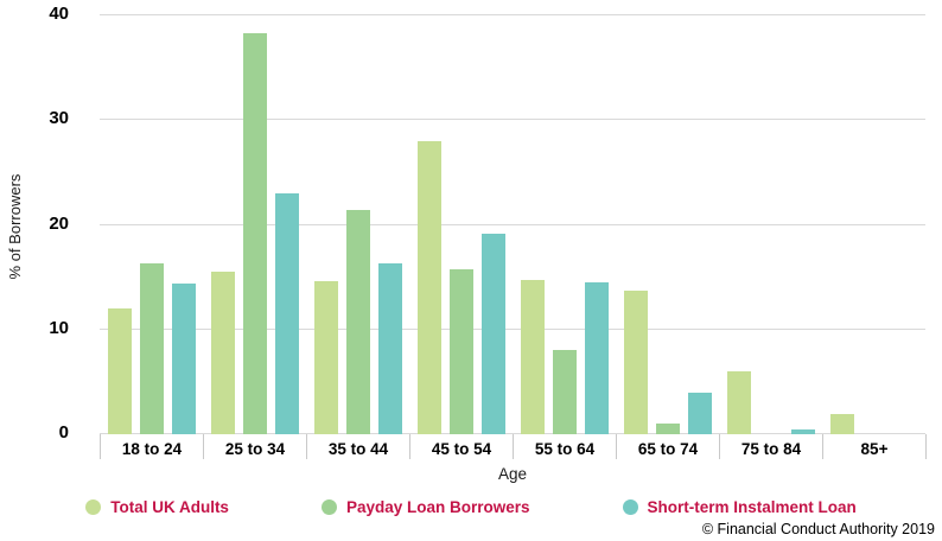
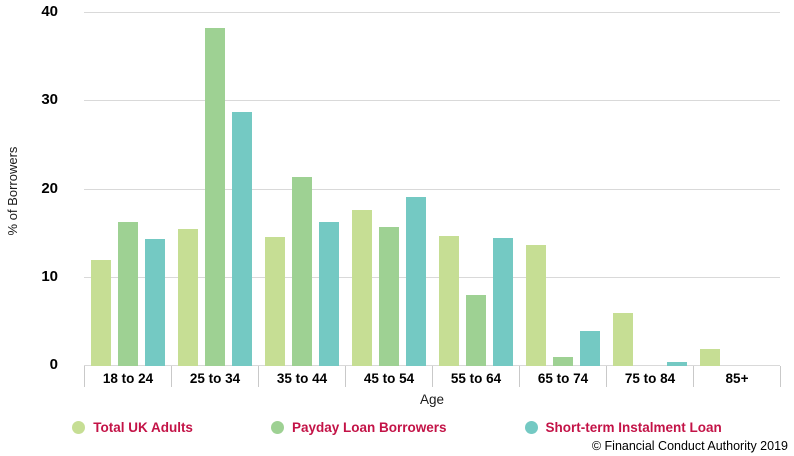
Short-term Instalment Loan/25 to 34: 23 -> 29
Total UK Adults/45 to 54: 28 -> 18
